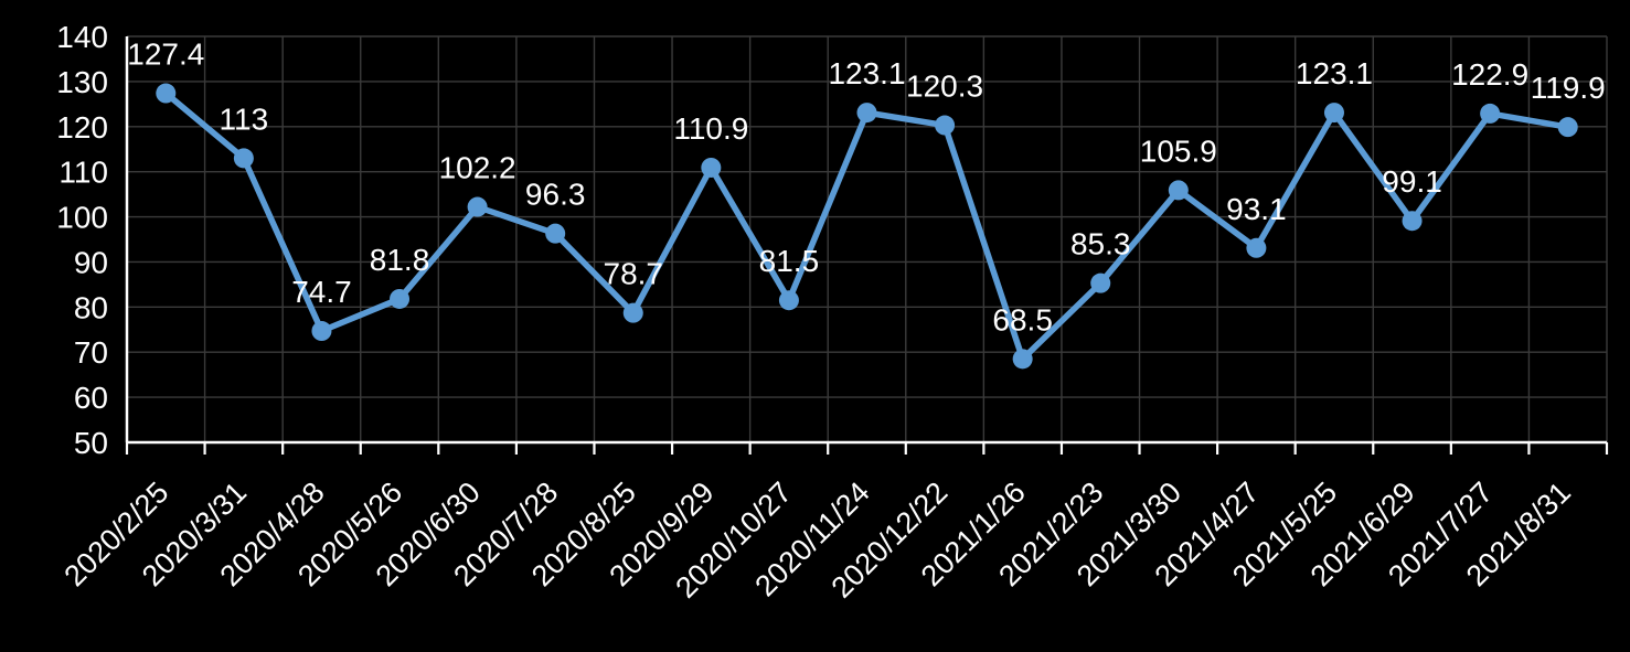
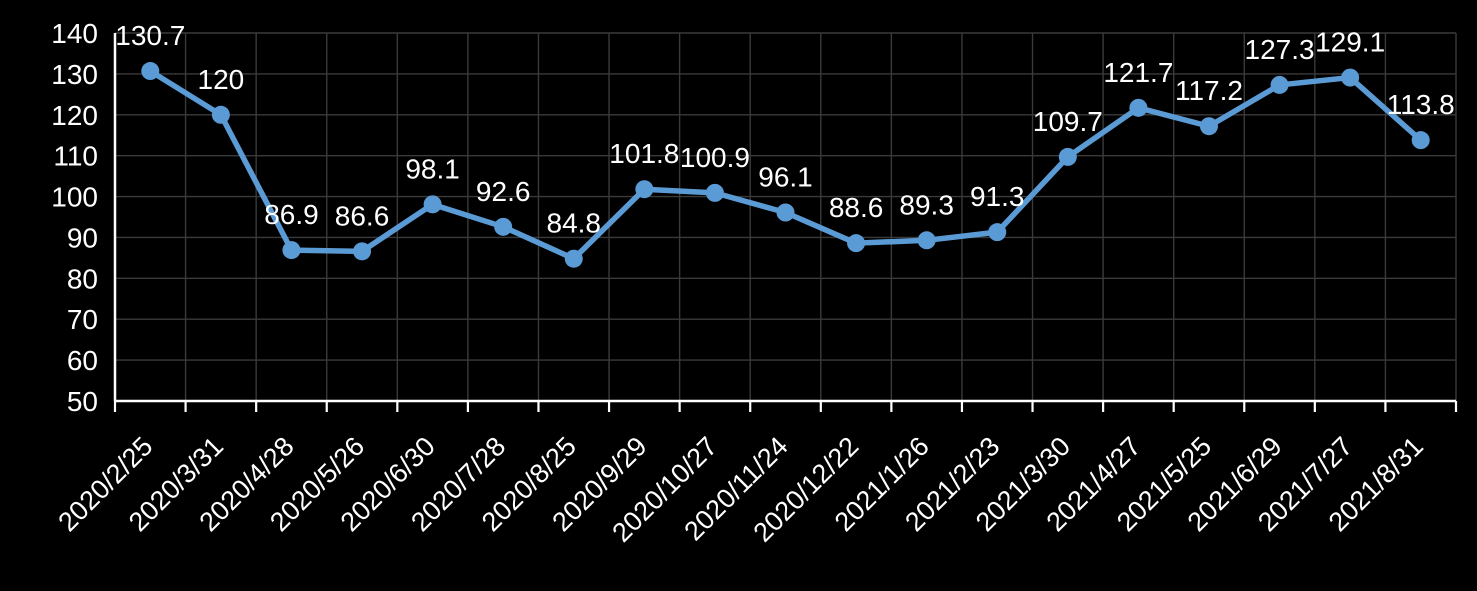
2020/2/25: 127.4 -> 130.7
2020/3/31: 113 -> 120
2020/4/28: 74.7 -> 86.9
2020/5/26: 81.8 -> 86.6
2020/6/30: 102.2 -> 98.1
2020/7/28: 96.3 -> 92.6
2020/8/25: 78.7 -> 84.8
2020/9/29: 110.9 -> 101.8
2020/10/27: 81.5 -> 100.9
2020/11/24: 123.1 -> 96.1
2020/12/22: 120.3 -> 88.6
2021/1/26: 68.5 -> 89.3
2021/2/23: 85.3 -> 91.3
2021/3/30: 105.9 -> 109.7
2021/4/27: 93.1 -> 121.7
2021/5/25: 123.1 -> 117.2
2021/6/29: 99.1 -> 127.3
2021/7/27: 122.9 -> 129.1
2021/8/31: 119.9 -> 113.8
